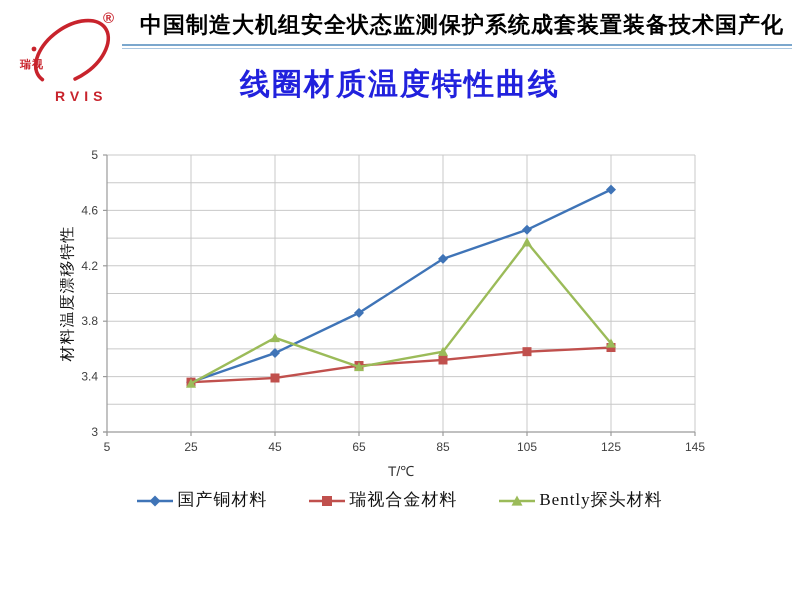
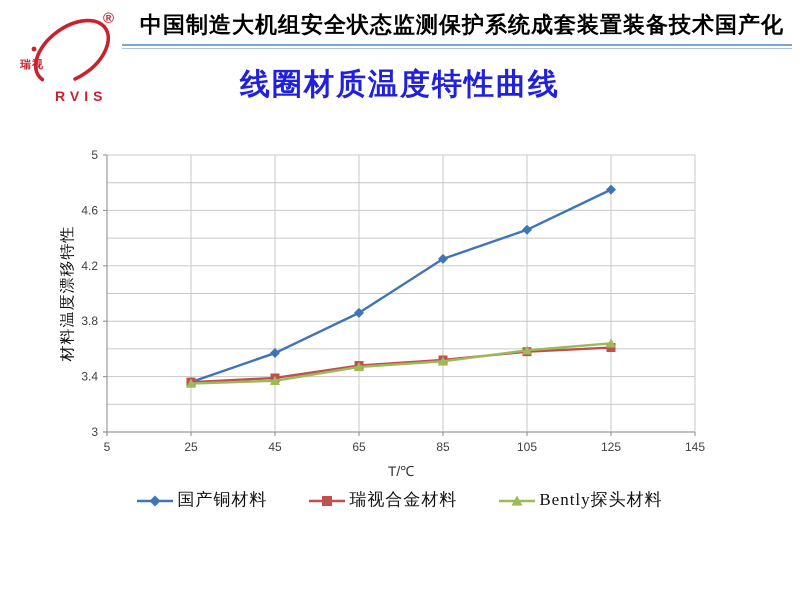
Bently探头材料/45: 3.68 -> 3.37
Bently探头材料/85: 3.58 -> 3.51
Bently探头材料/105: 4.37 -> 3.59
